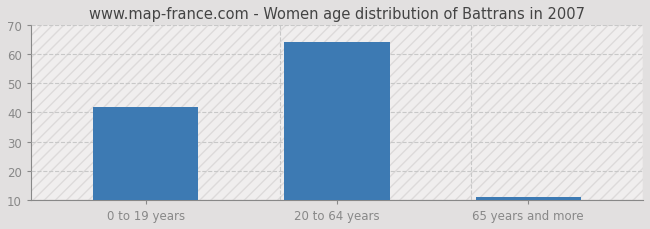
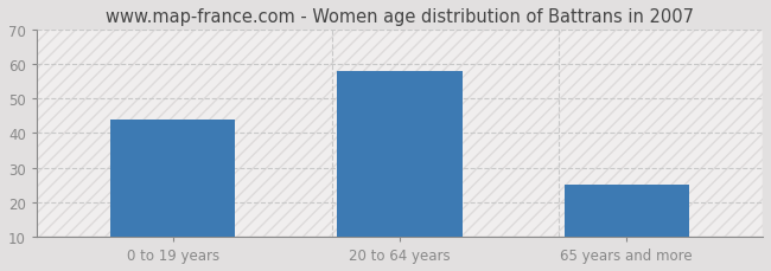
0 to 19 years: 42 -> 44
20 to 64 years: 64 -> 58
65 years and more: 11 -> 25
